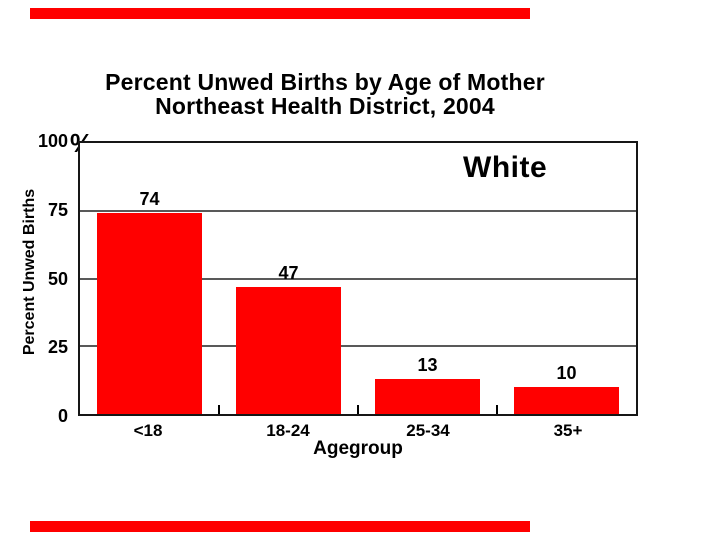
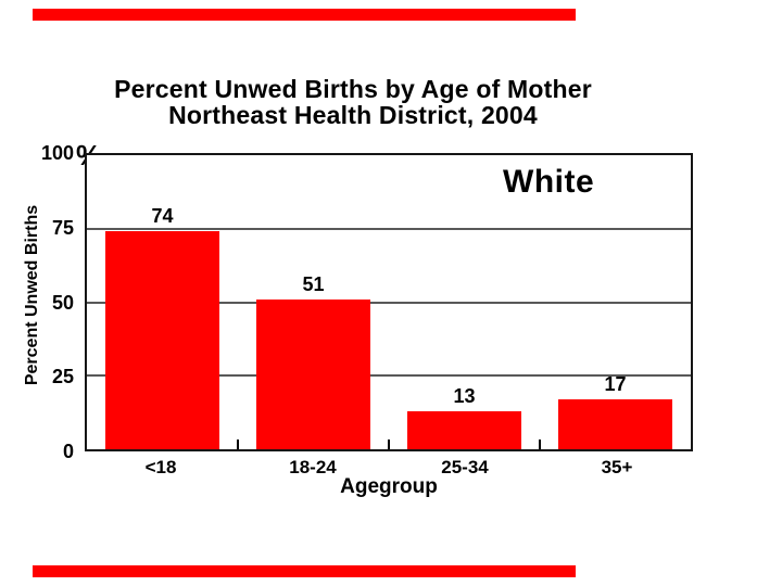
18-24: 47 -> 51
35+: 10 -> 17
